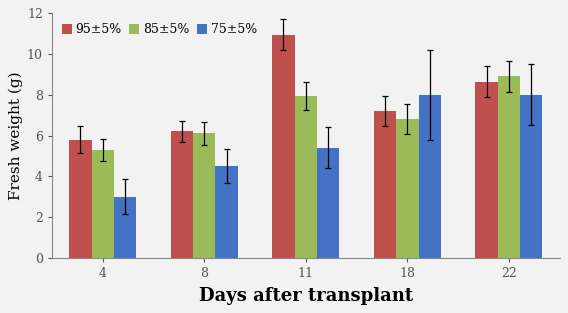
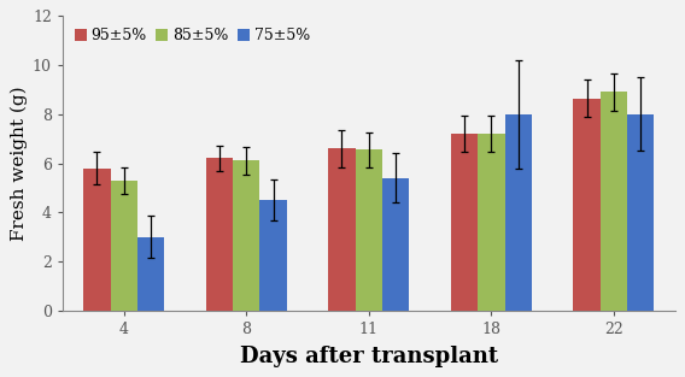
95±5%/11: 10.95 -> 6.60
85±5%/11: 7.95 -> 6.55
85±5%/18: 6.80 -> 7.20
